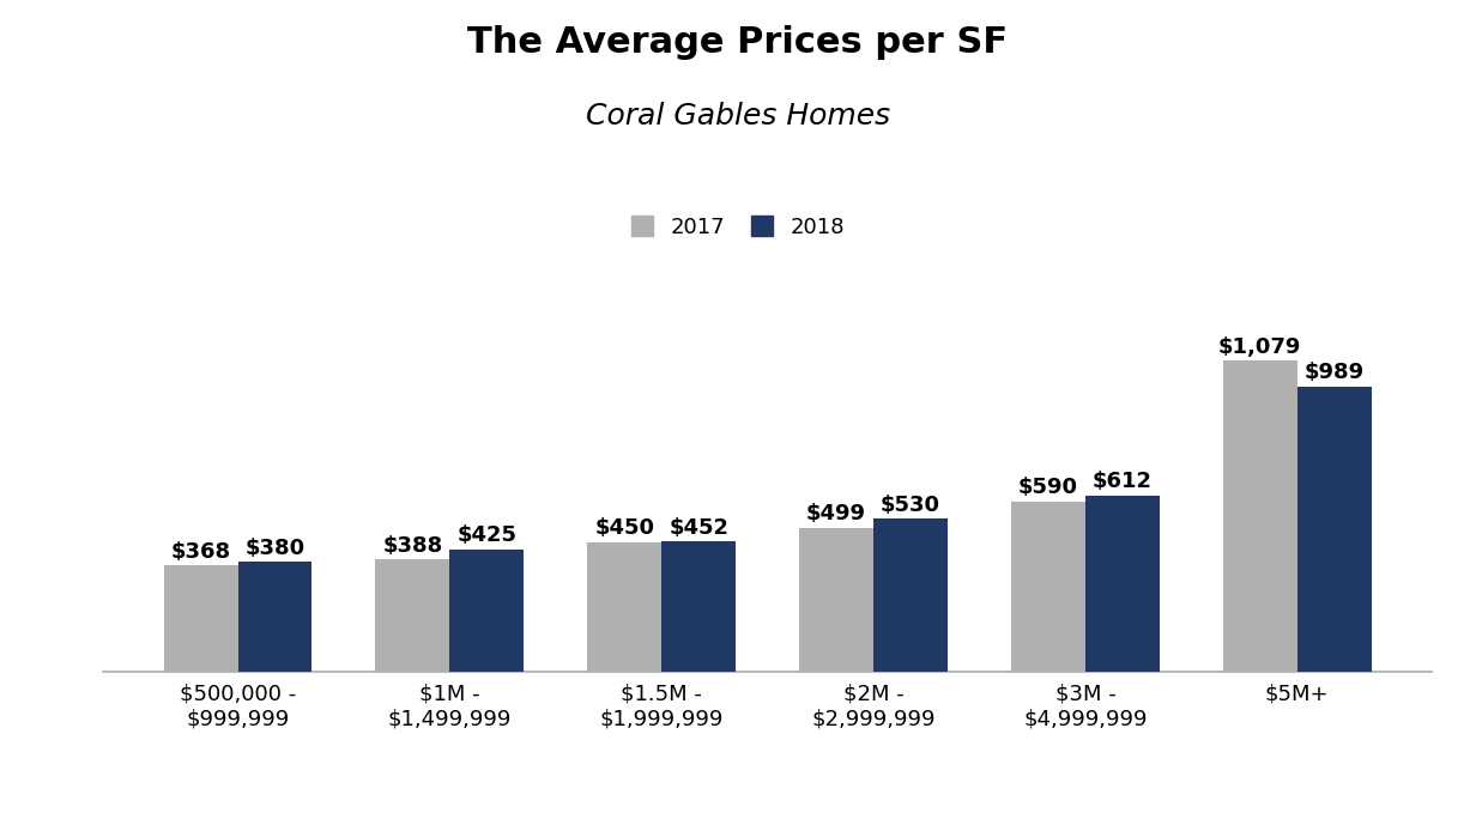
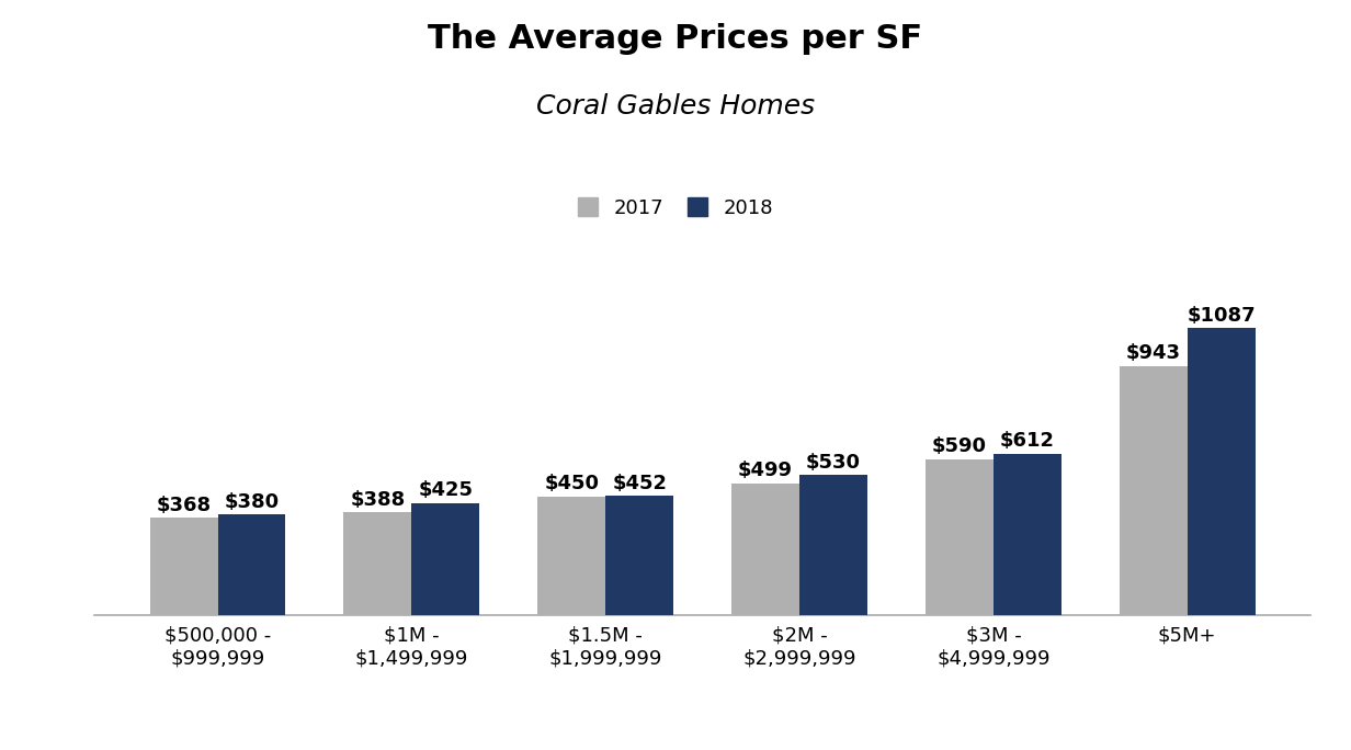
2017/$5M+: $1,079 -> $943
2018/$5M+: $989 -> $1087
